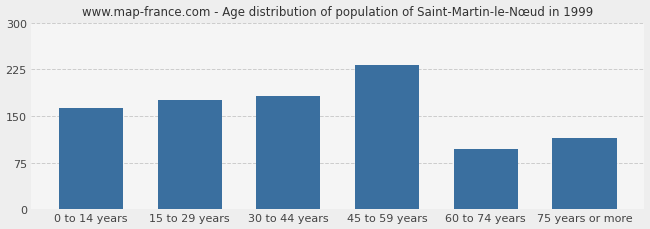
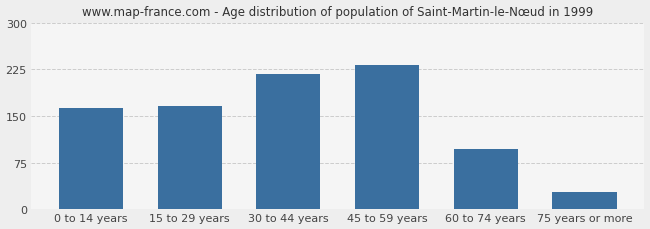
15 to 29 years: 176 -> 167
30 to 44 years: 182 -> 218
75 years or more: 114 -> 28
